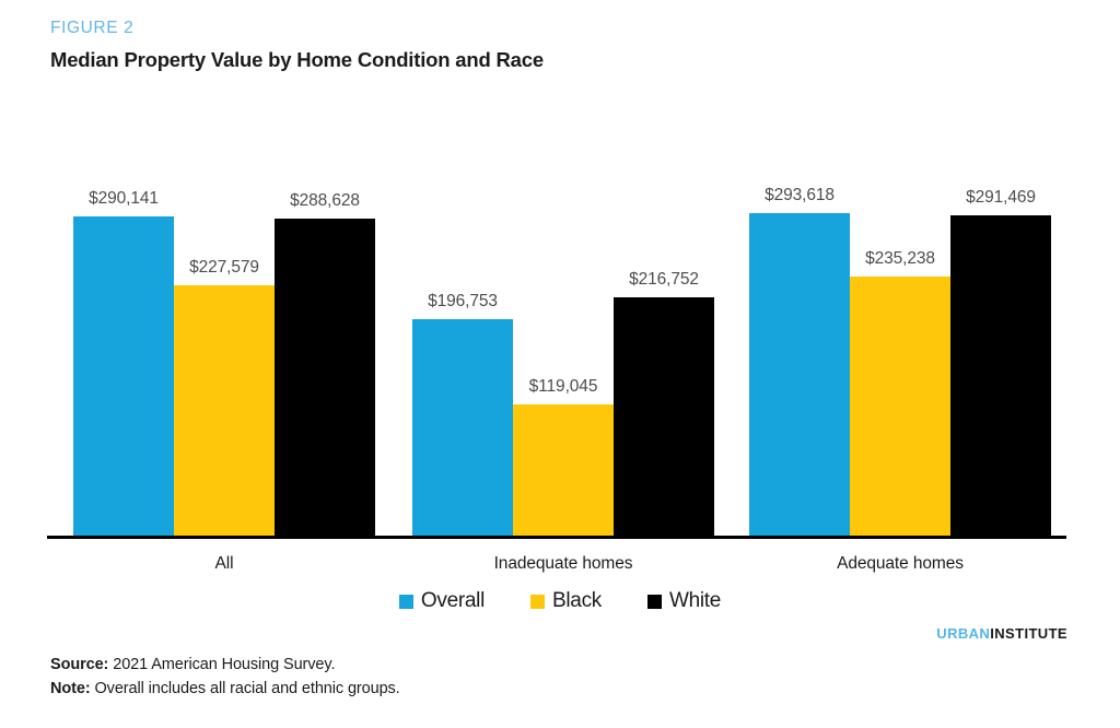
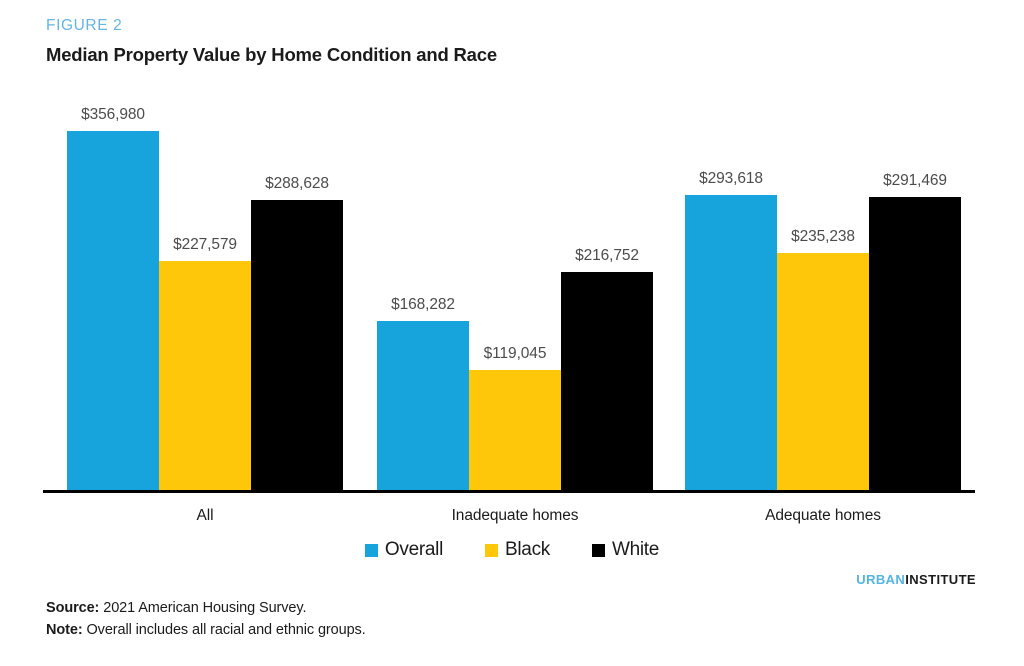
Overall/All: $290,141 -> $356,980
Overall/Inadequate homes: $196,753 -> $168,282
